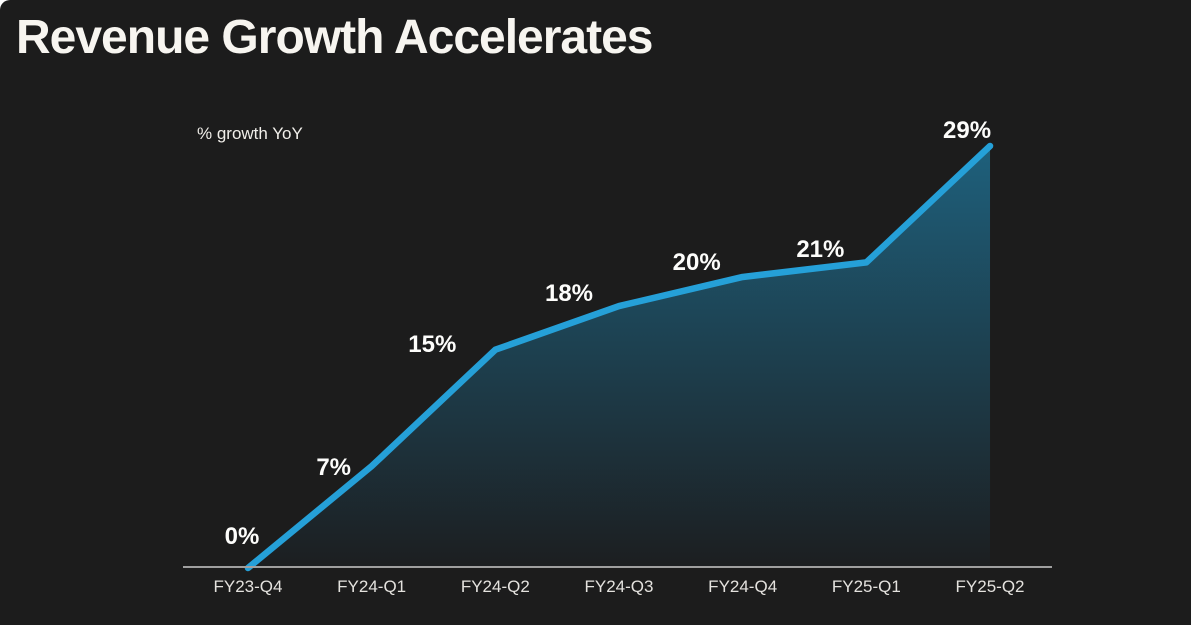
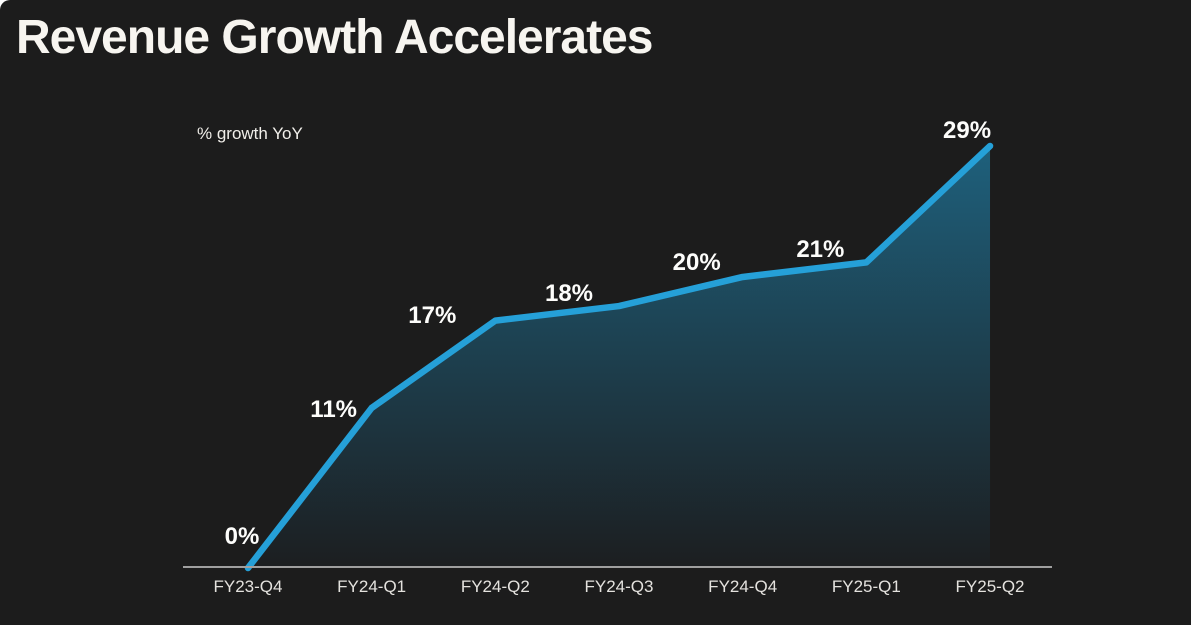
FY24-Q1: 7% -> 11%
FY24-Q2: 15% -> 17%
